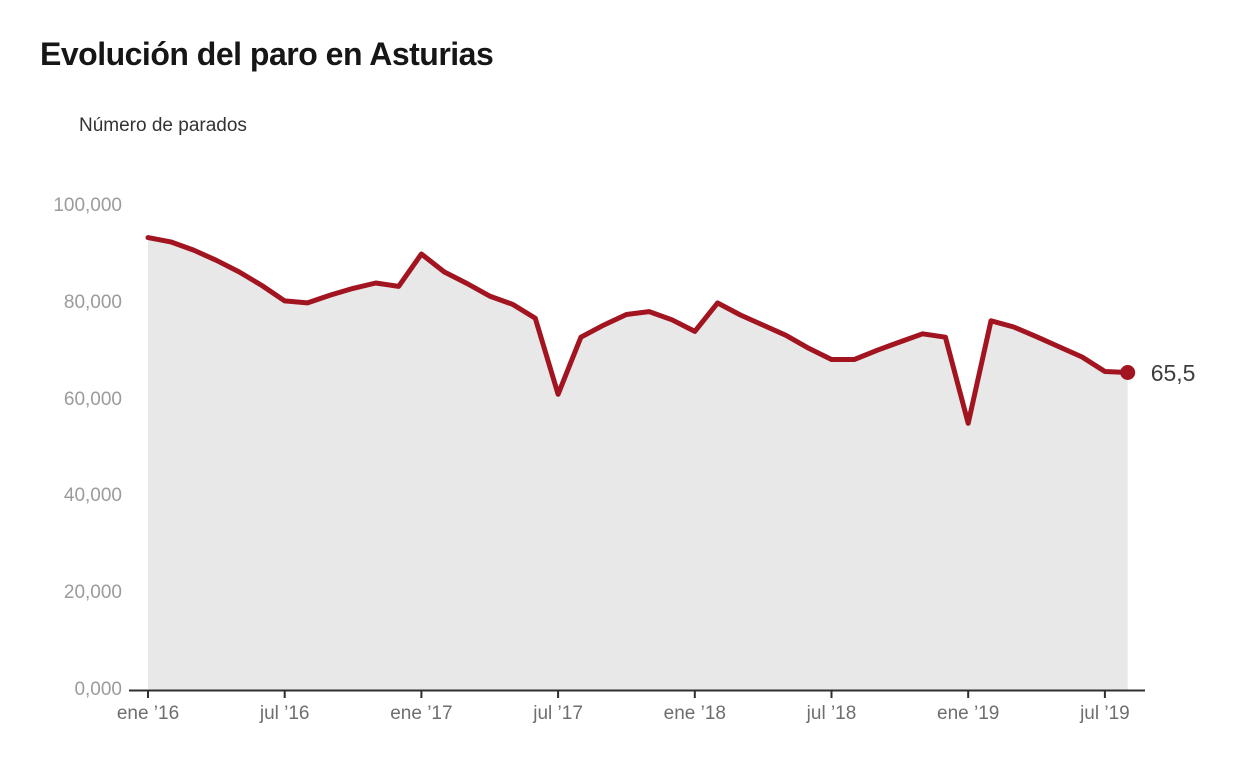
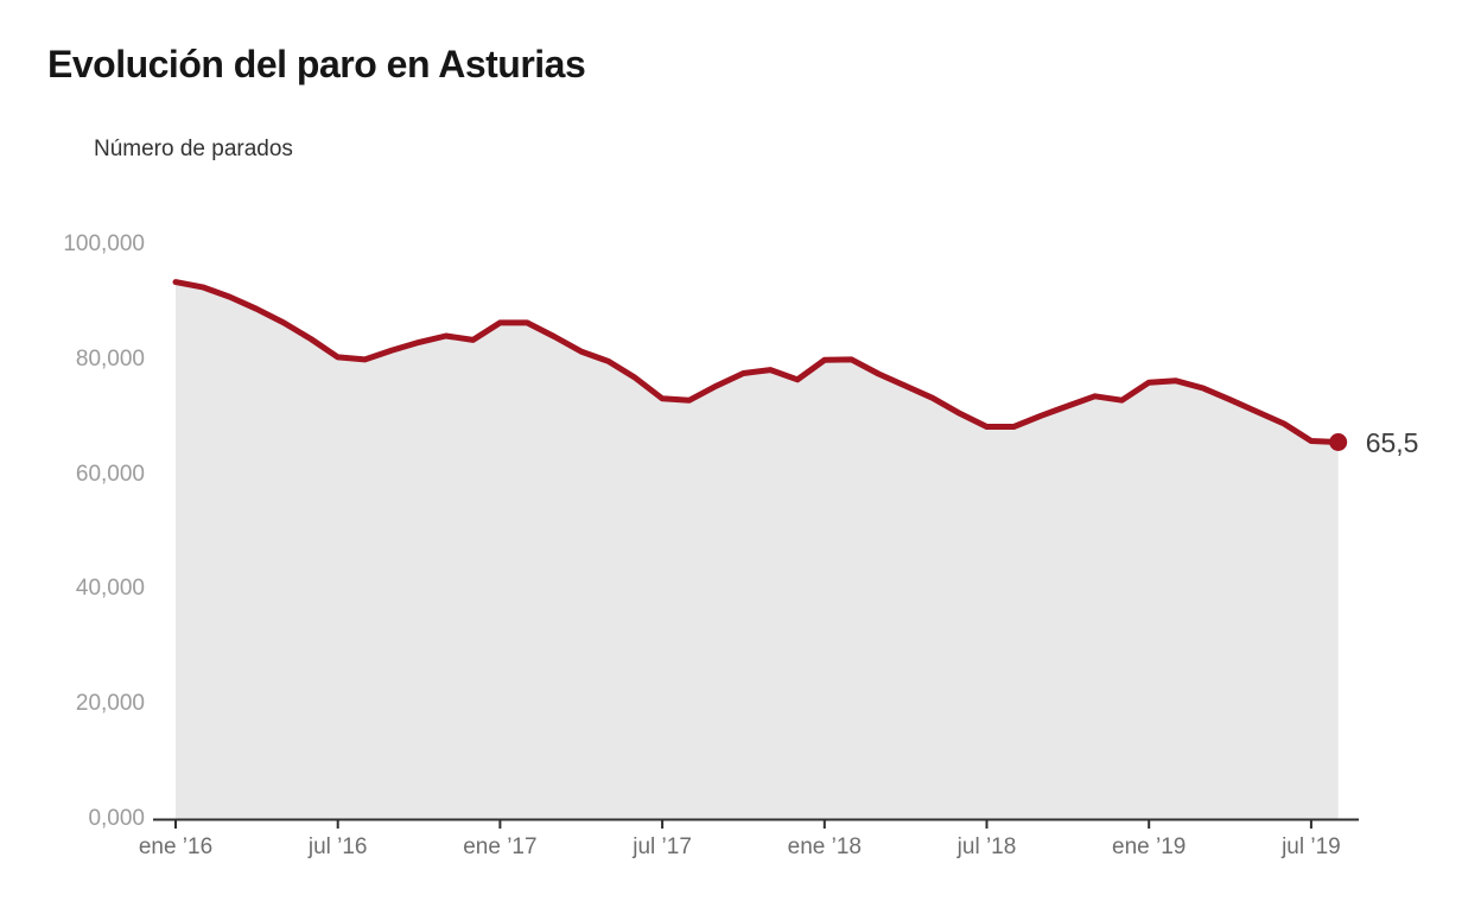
ene ’17: 90000 -> 86000
jul ’17: 61000 -> 73000
ene ’18: 74000 -> 80000
ene ’19: 55000 -> 76000
